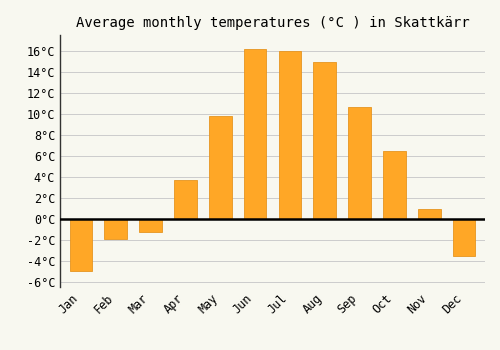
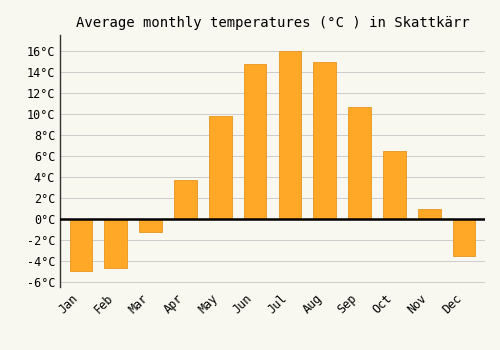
Feb: -1.9°C -> -4.7°C
Jun: 16.2°C -> 14.7°C
